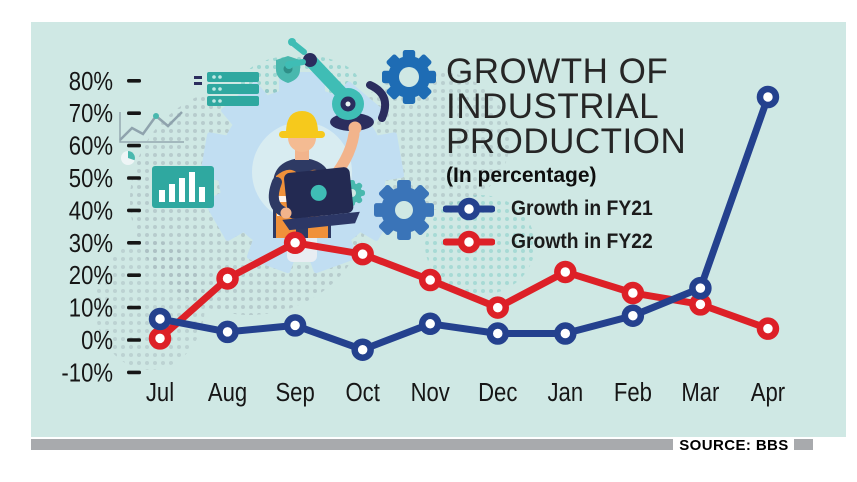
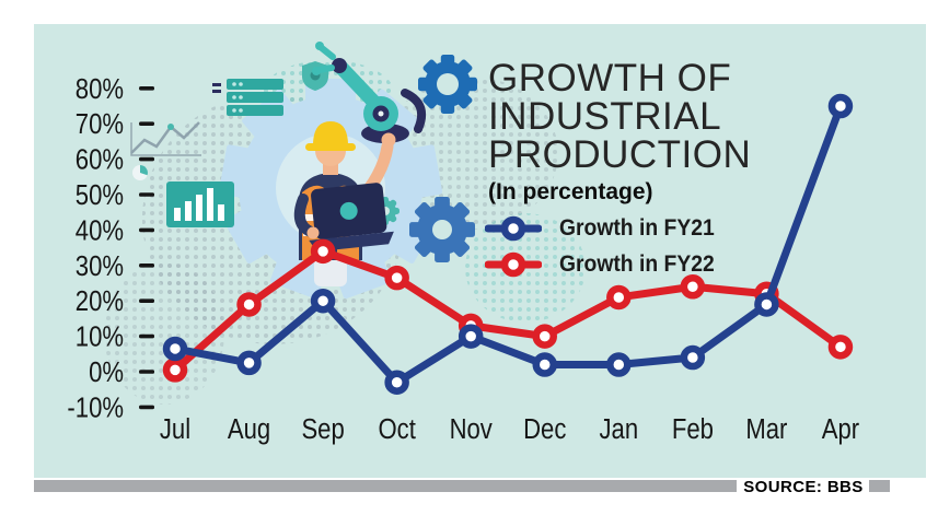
Growth in FY21/Sep: 4% -> 20%
Growth in FY22/Sep: 30% -> 34%
Growth in FY21/Nov: 5% -> 10%
Growth in FY22/Nov: 18% -> 13%
Growth in FY21/Feb: 8% -> 4%
Growth in FY22/Feb: 14% -> 24%
Growth in FY21/Mar: 16% -> 19%
Growth in FY22/Mar: 11% -> 22%
Growth in FY22/Apr: 4% -> 7%
